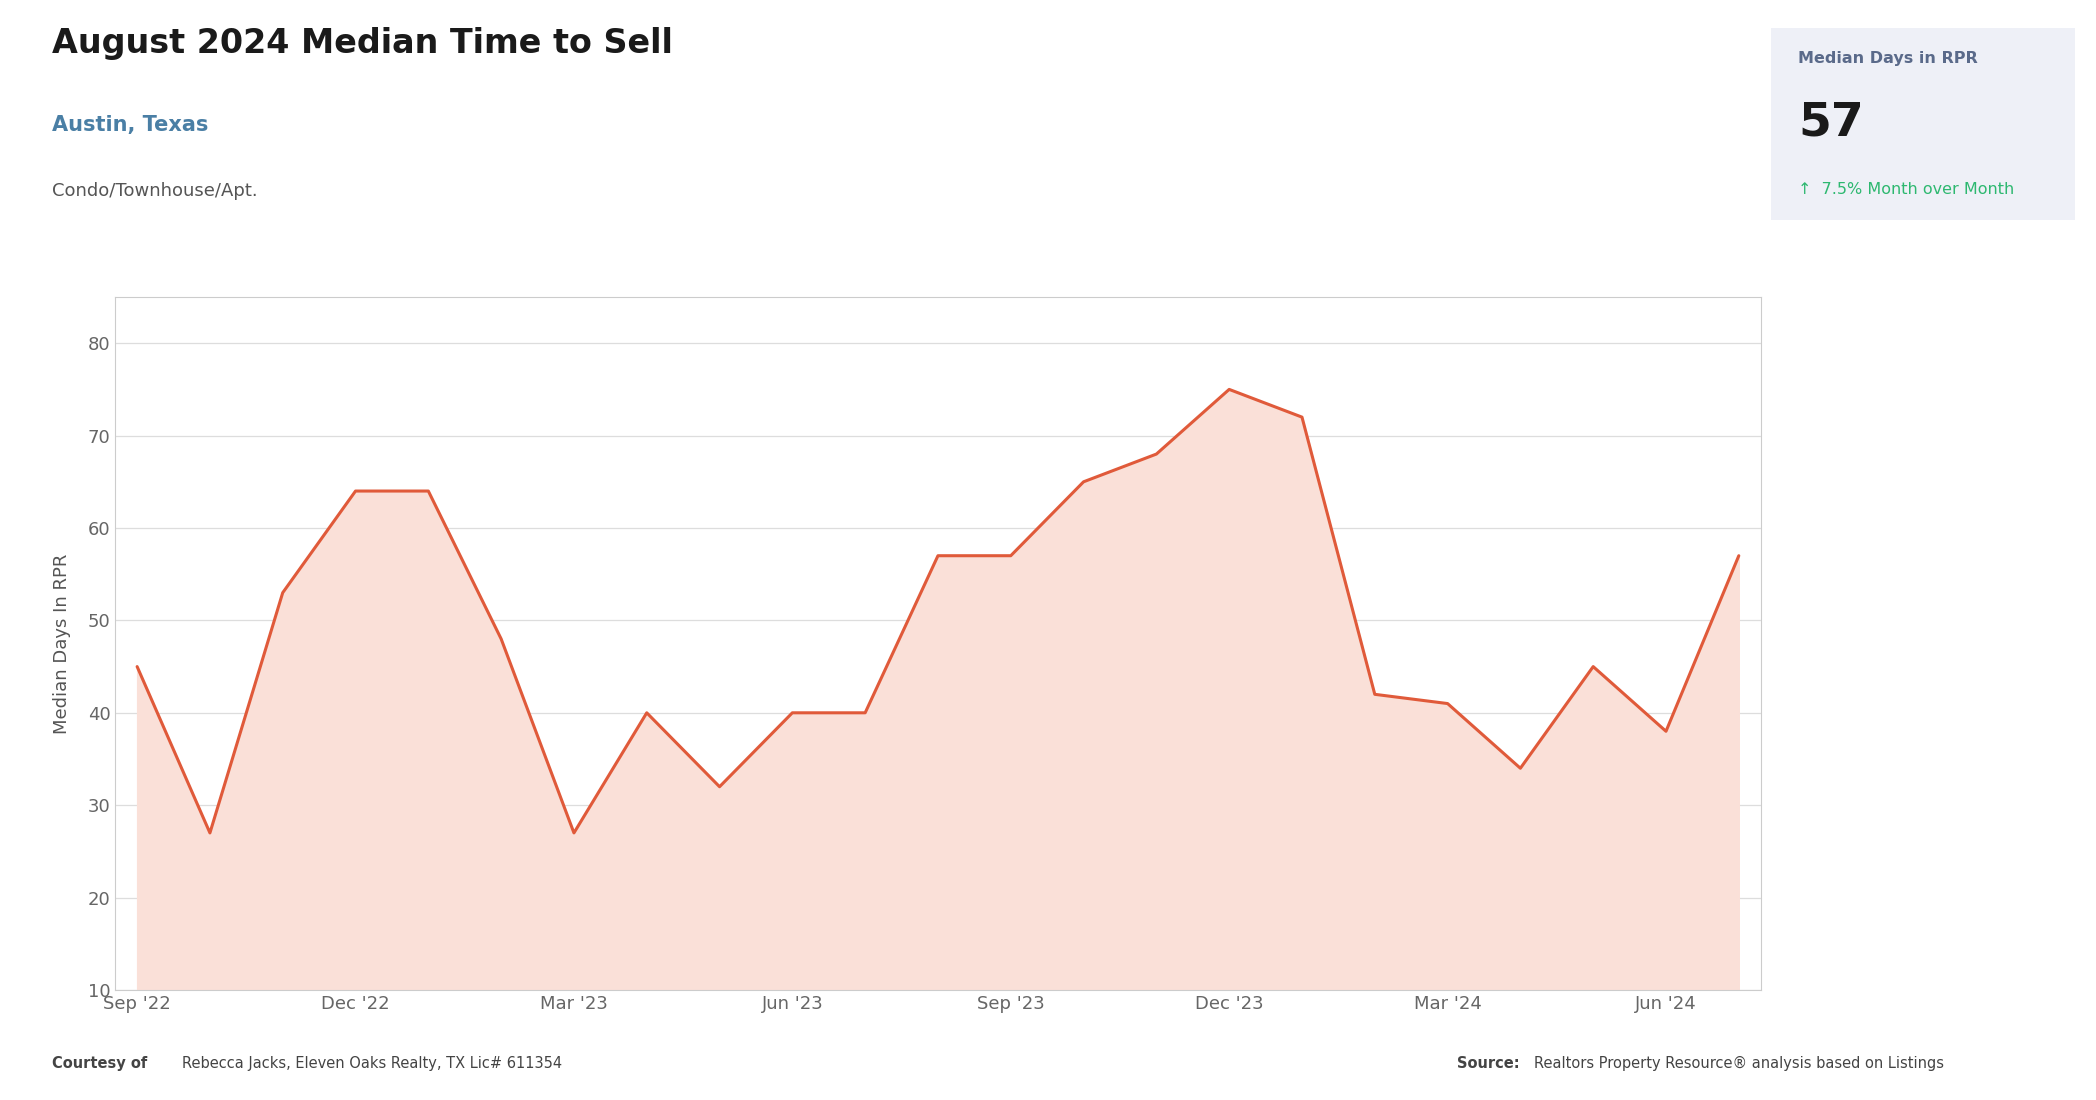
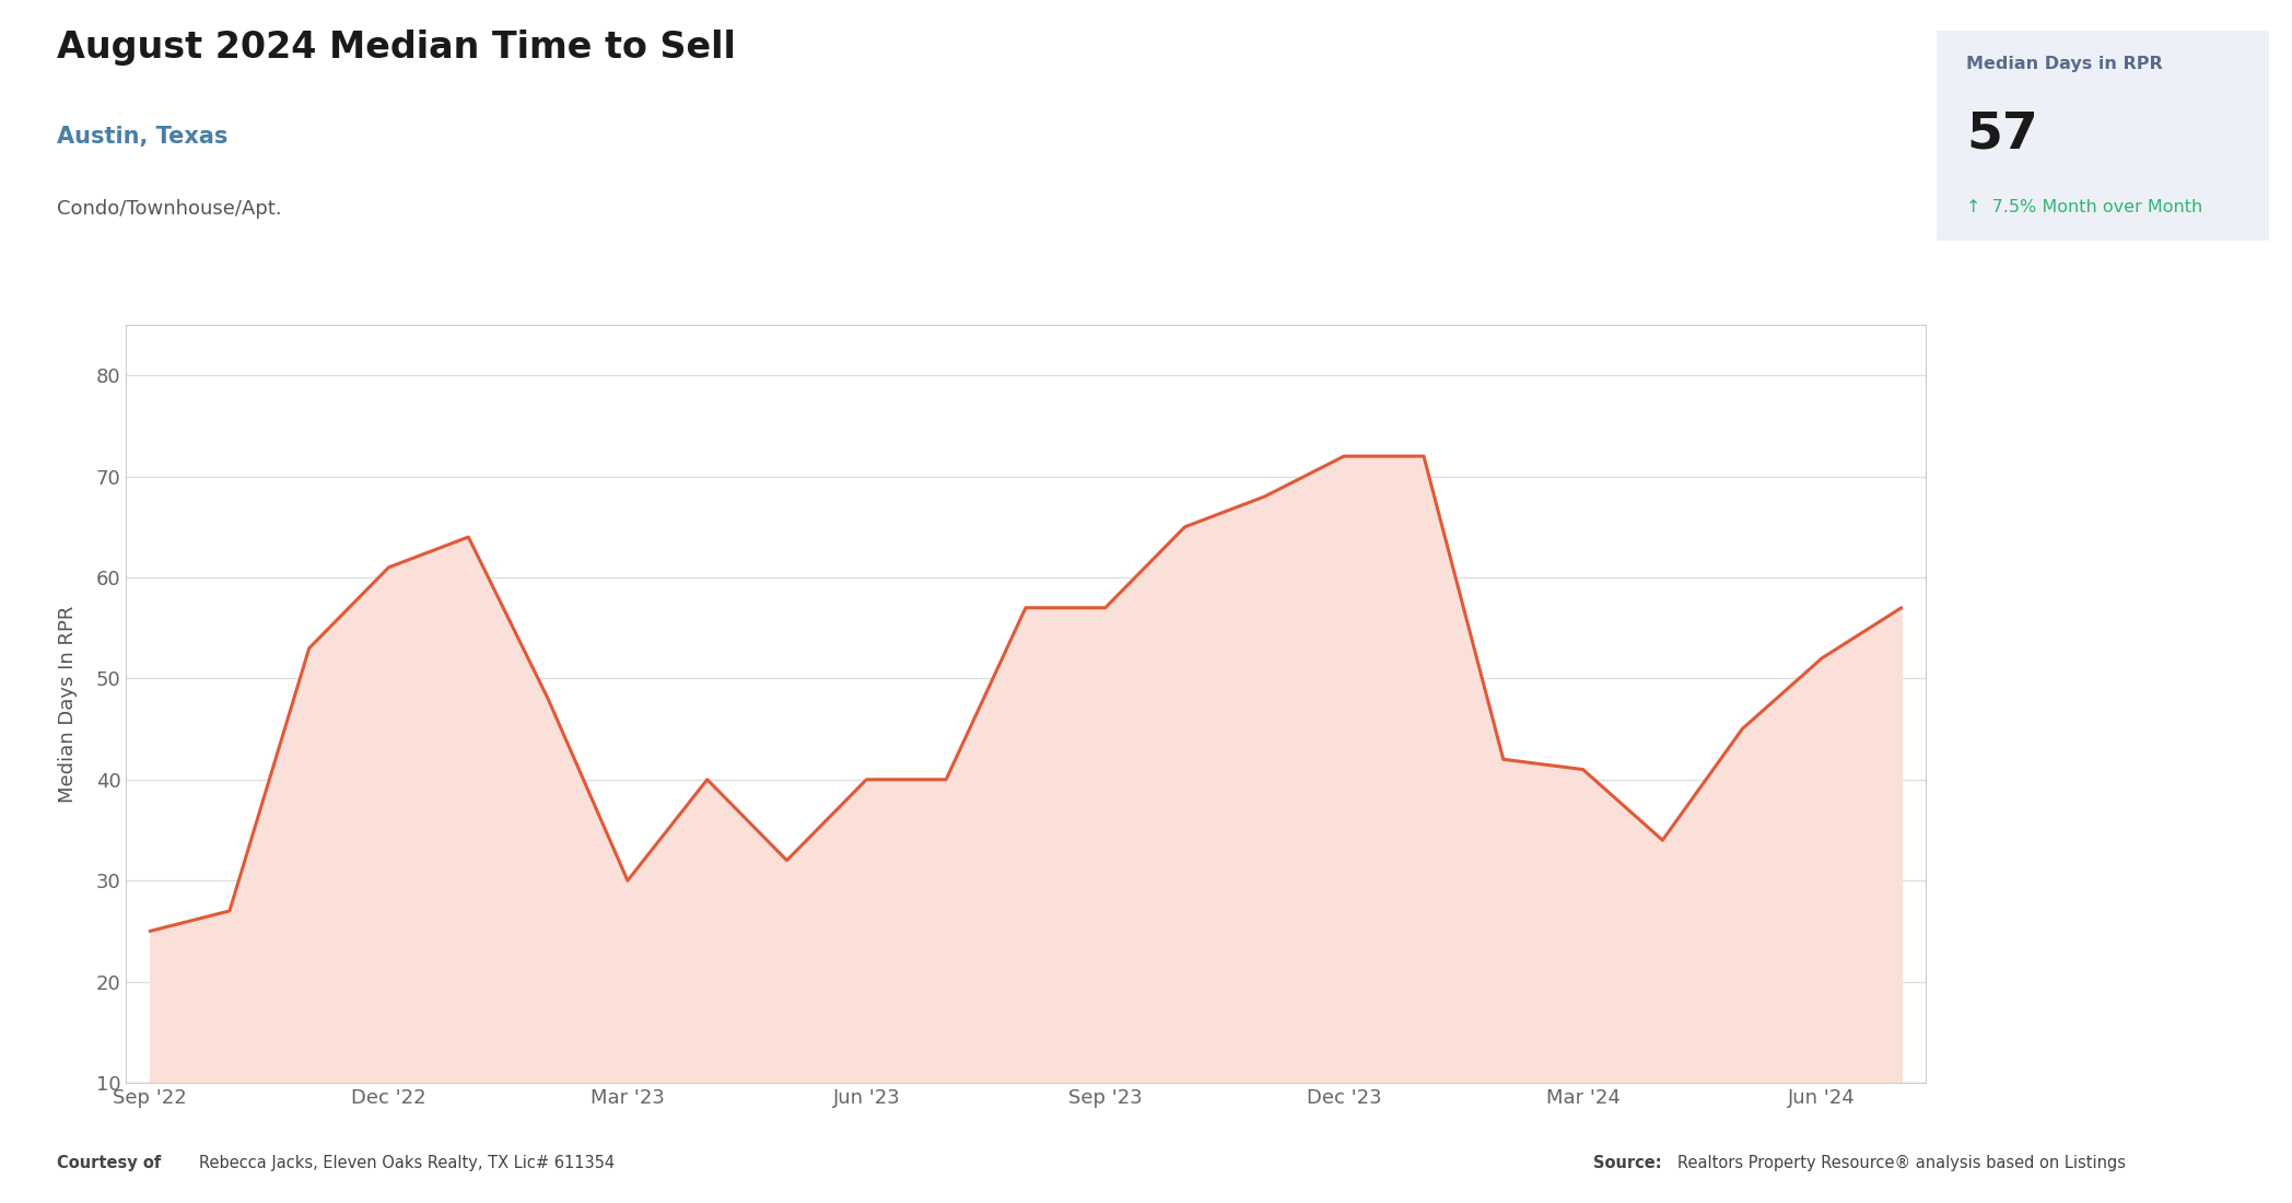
Sep '22: 45 -> 25
Dec '22: 64 -> 61
Mar '23: 27 -> 30
Dec '23: 75 -> 72
Jun '24: 38 -> 52
